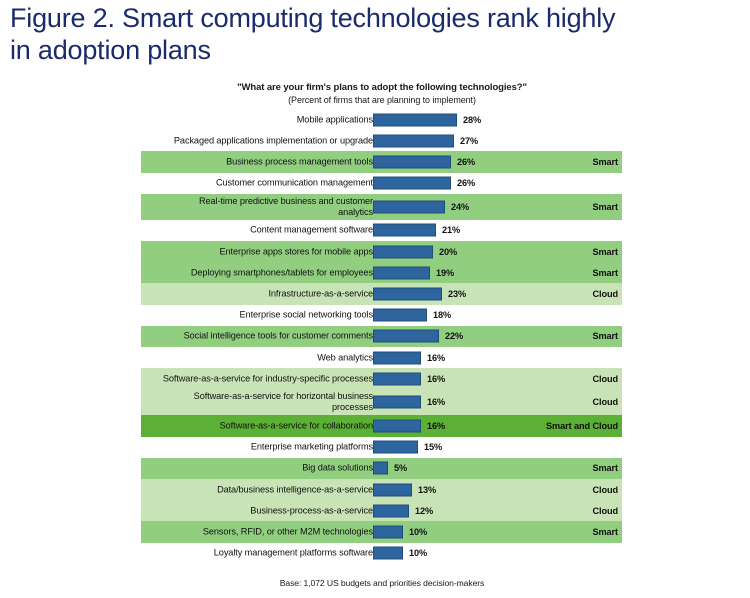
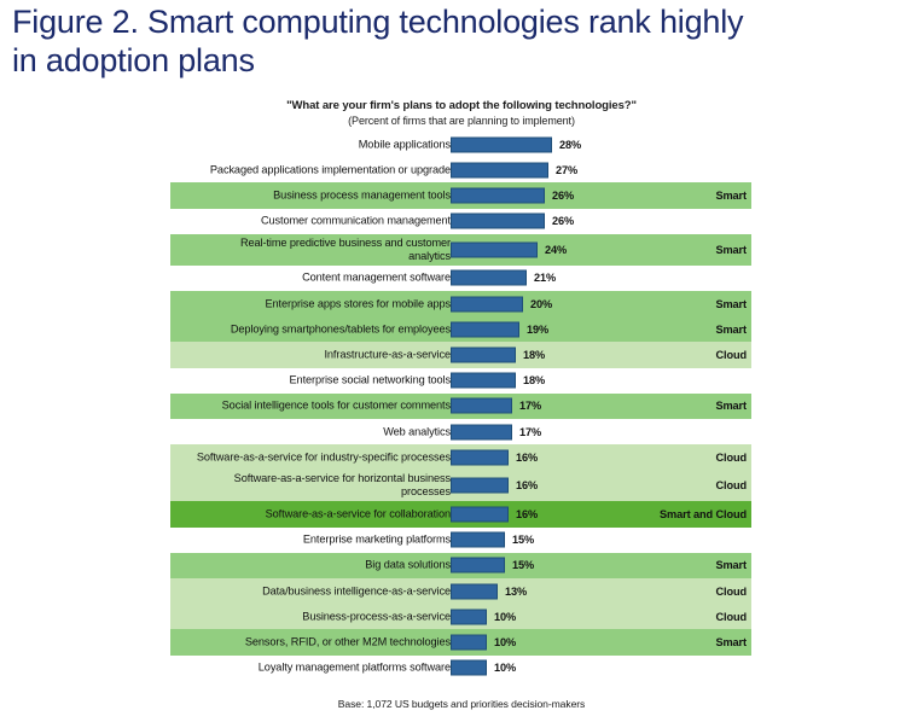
Infrastructure-as-a-service: 23% -> 18%
Social intelligence tools for customer comments: 22% -> 17%
Web analytics: 16% -> 17%
Big data solutions: 5% -> 15%
Business-process-as-a-service: 12% -> 10%
